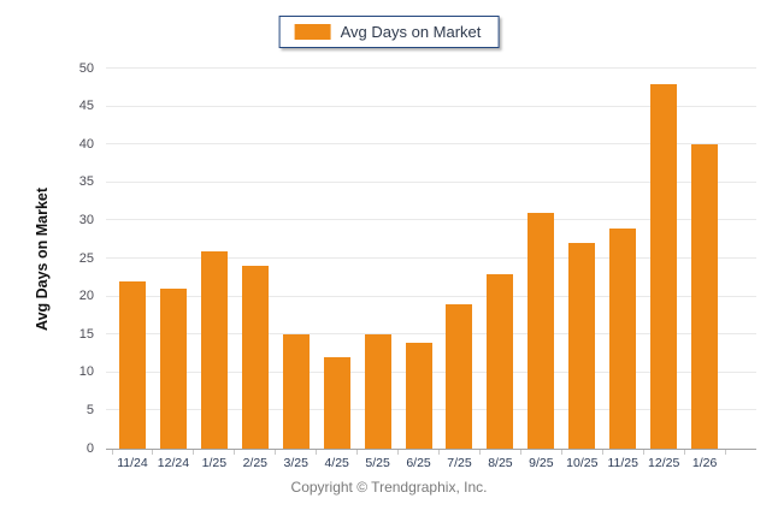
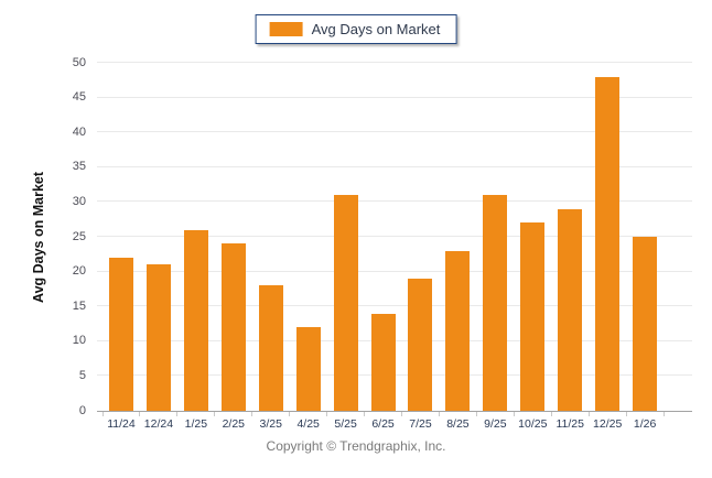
3/25: 15 -> 18
5/25: 15 -> 31
1/26: 40 -> 25
